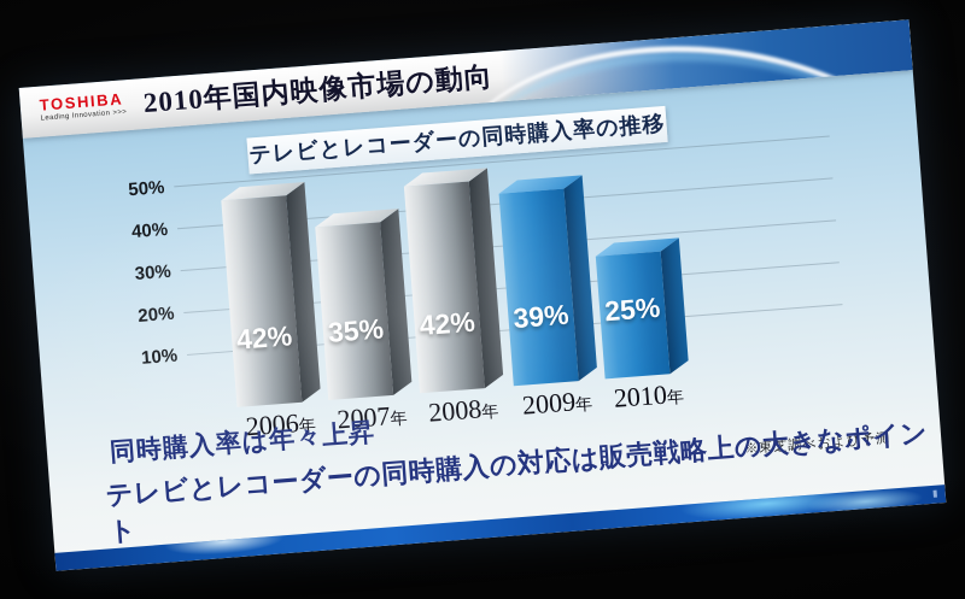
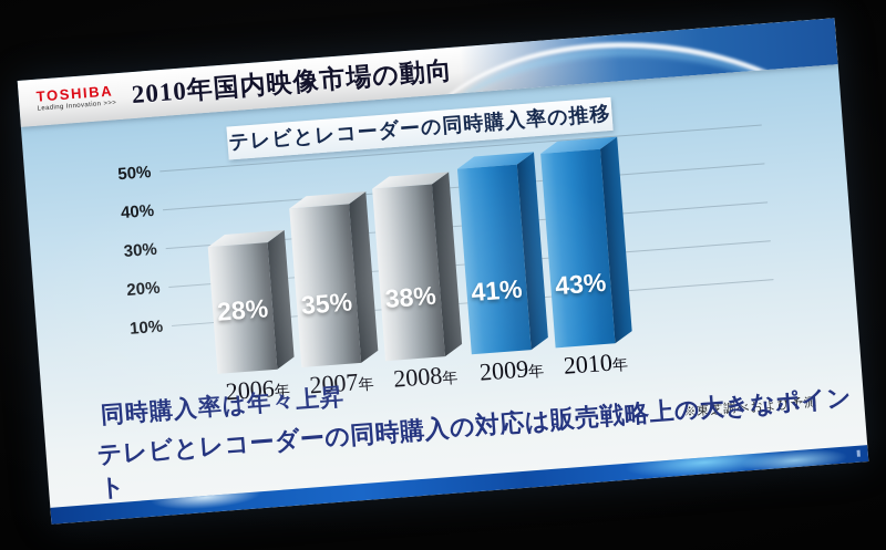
2006年: 42% -> 28%
2008年: 42% -> 38%
2009年: 39% -> 41%
2010年: 25% -> 43%
